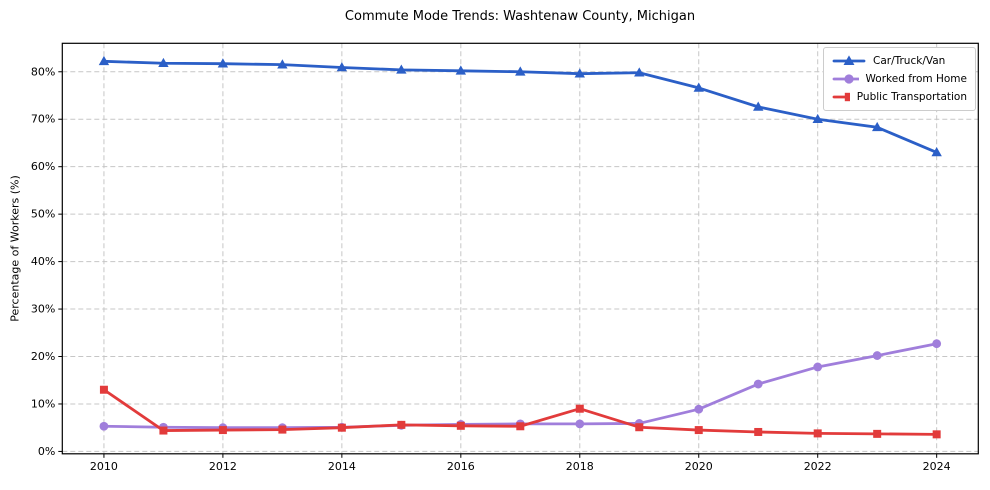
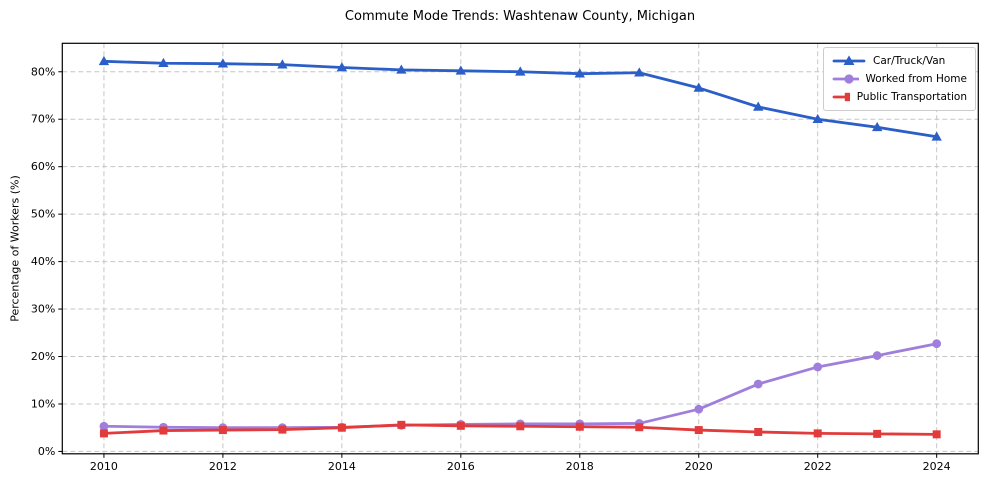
Public Transportation/2010: 13% -> 4%
Public Transportation/2018: 9% -> 5%
Car/Truck/Van/2024: 63% -> 66%
